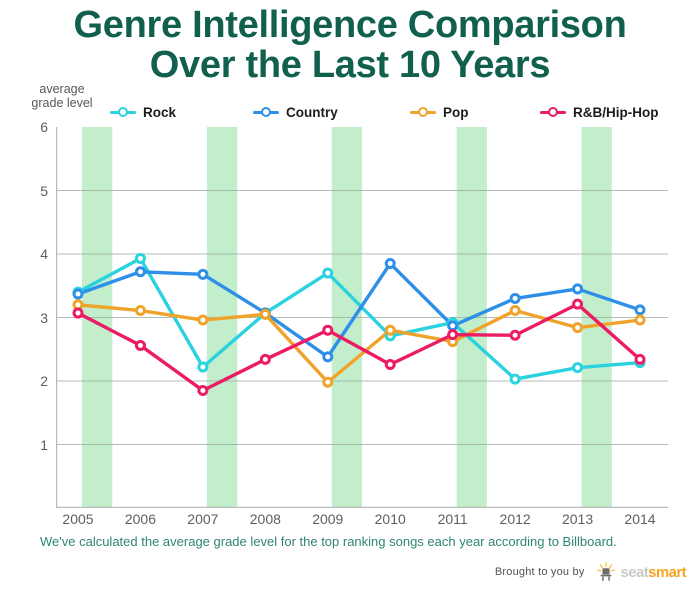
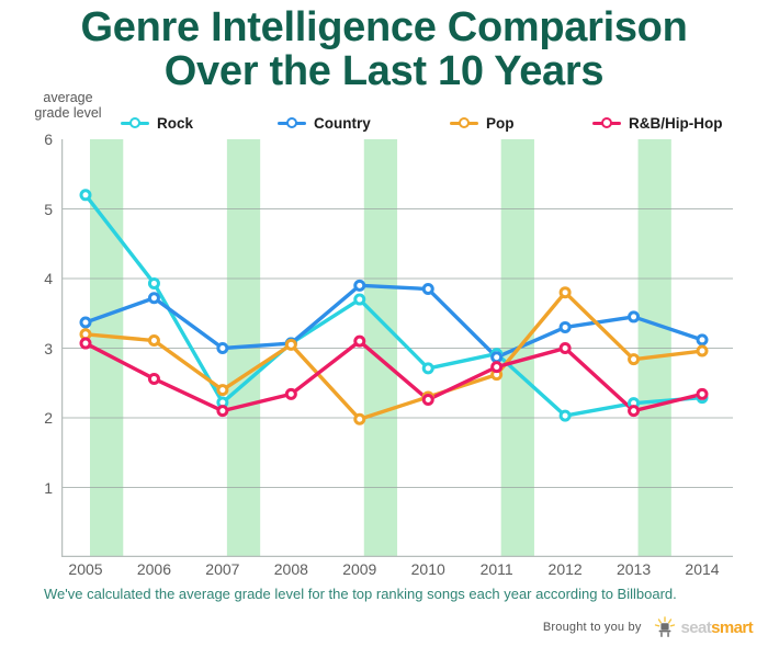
Rock/2005: 3.4 -> 5.2
Country/2007: 3.7 -> 3.0
Pop/2007: 3.0 -> 2.4
R&B/Hip-Hop/2007: 1.9 -> 2.1
Country/2009: 2.4 -> 3.9
R&B/Hip-Hop/2009: 2.8 -> 3.1
Pop/2010: 2.8 -> 2.3
Pop/2012: 3.1 -> 3.8
R&B/Hip-Hop/2012: 2.7 -> 3.0
R&B/Hip-Hop/2013: 3.2 -> 2.1
